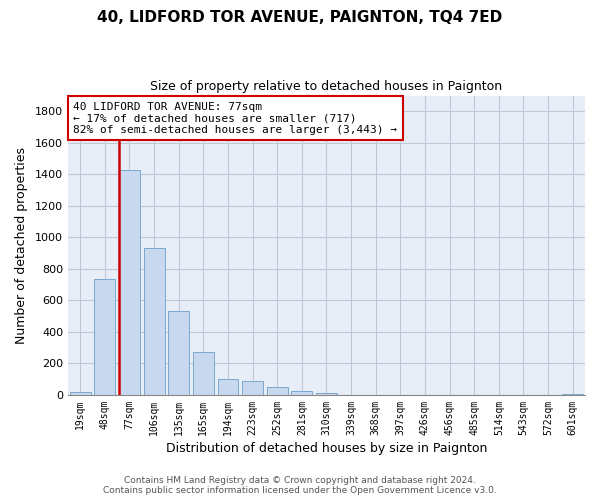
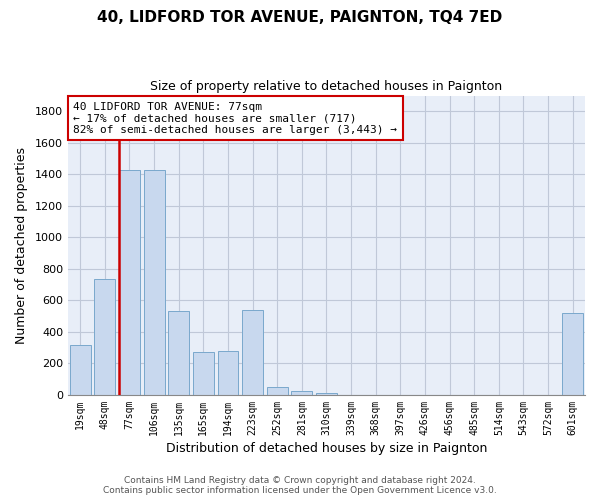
19sqm: 20 -> 320
106sqm: 940 -> 1430
194sqm: 100 -> 280
223sqm: 90 -> 540
601sqm: 0 -> 520
